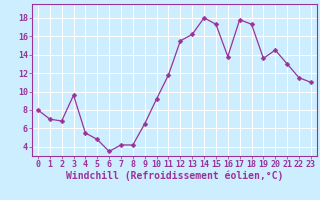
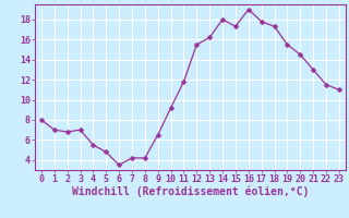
3: 9.6 -> 7.0
16: 13.8 -> 19.0
19: 13.6 -> 15.5
